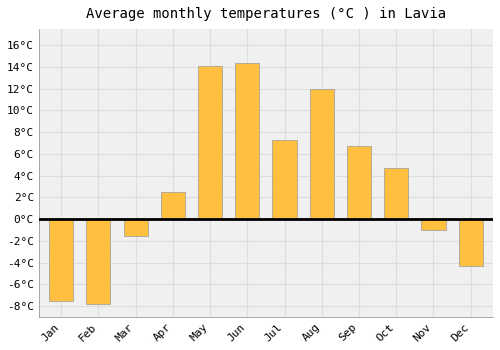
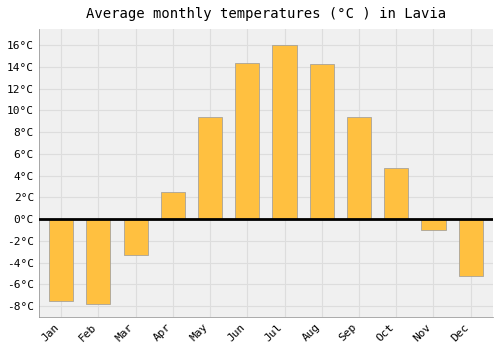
Mar: -1.6°C -> -3.3°C
May: 14.1°C -> 9.4°C
Jul: 7.3°C -> 16.0°C
Aug: 12.0°C -> 14.3°C
Sep: 6.7°C -> 9.4°C
Dec: -4.3°C -> -5.2°C
